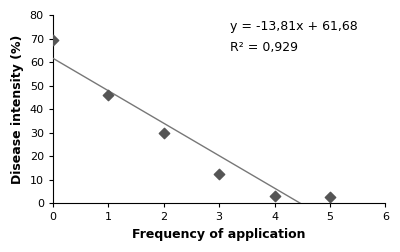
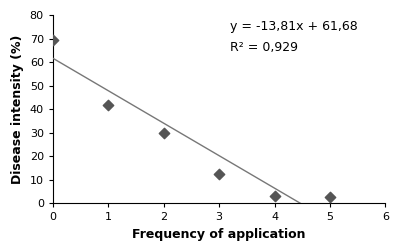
1: 46.0 -> 42.0
